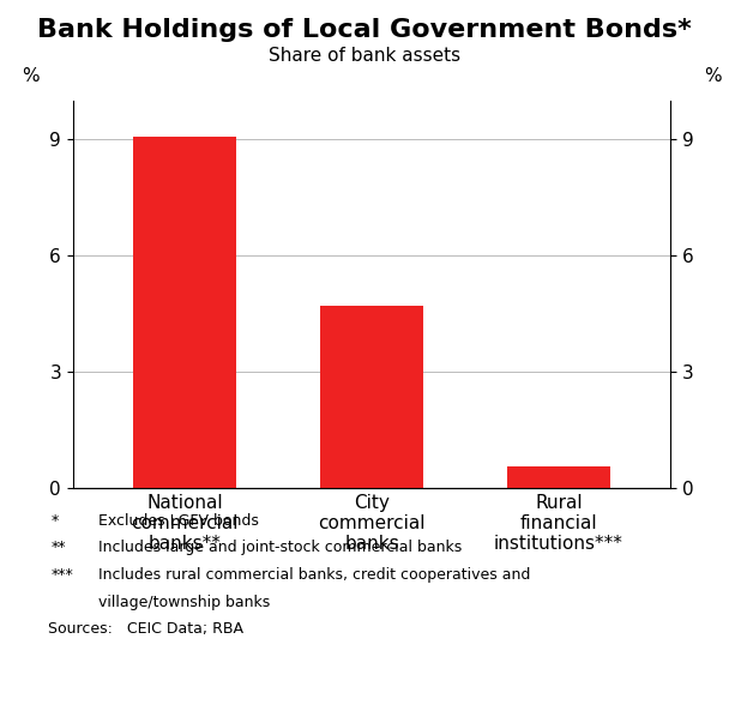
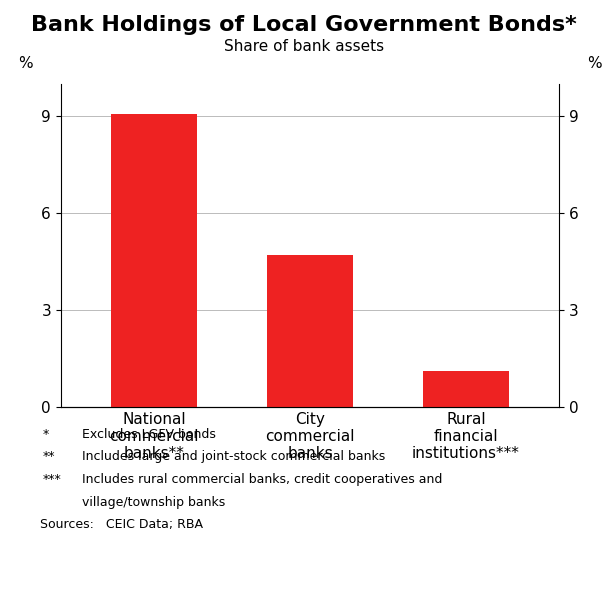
Rural financial institutions***: 0.55 -> 1.10
